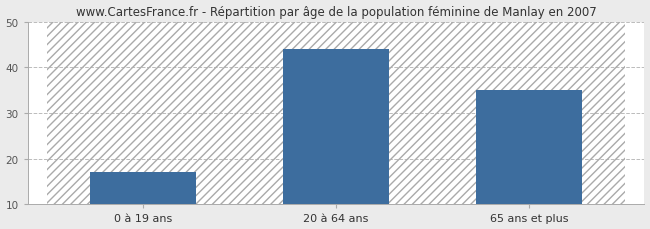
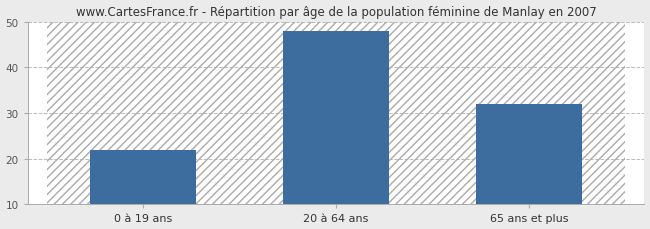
0 à 19 ans: 17 -> 22
20 à 64 ans: 44 -> 48
65 ans et plus: 35 -> 32
